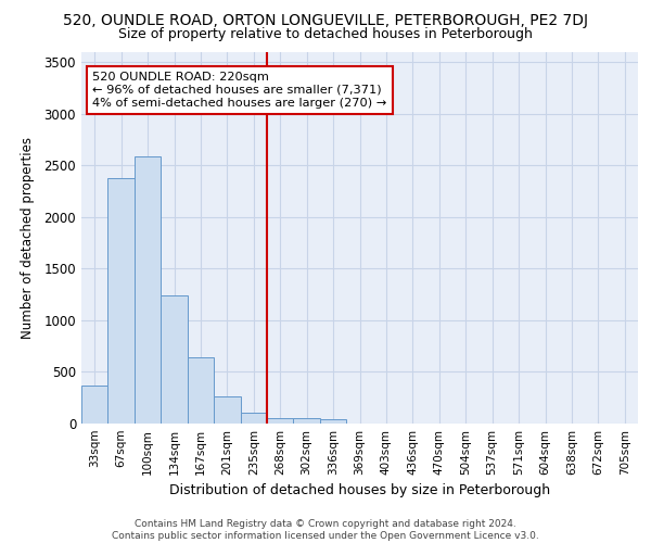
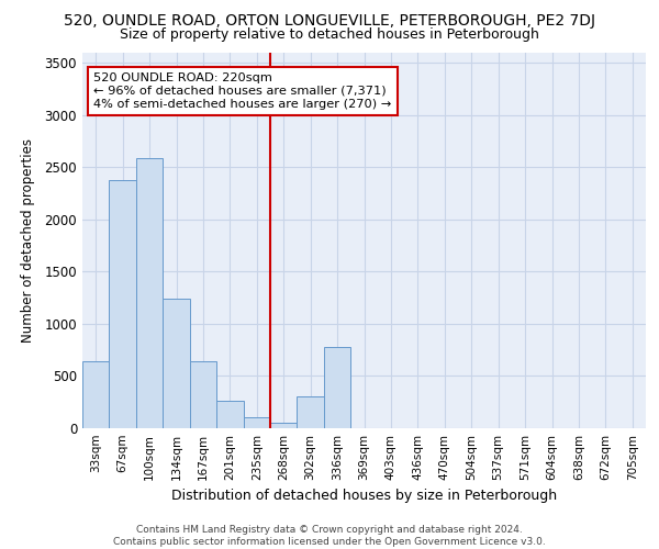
33sqm: 370 -> 640
302sqm: 50 -> 300
336sqm: 40 -> 780
